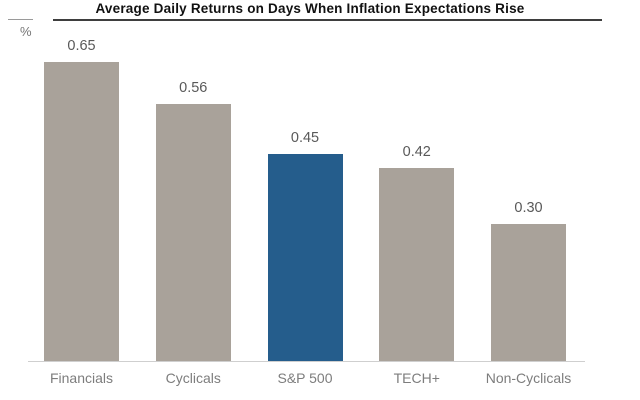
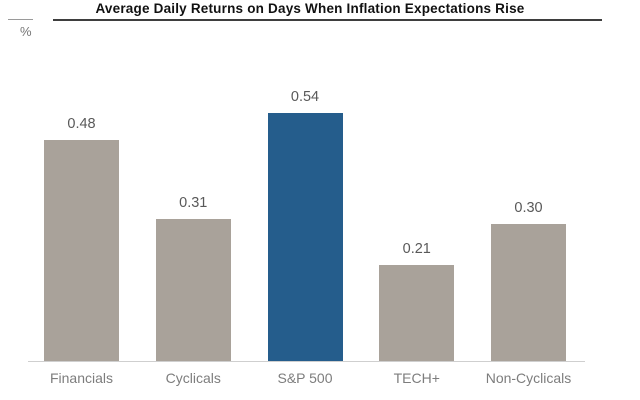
Financials: 0.65 -> 0.48
Cyclicals: 0.56 -> 0.31
S&P 500: 0.45 -> 0.54
TECH+: 0.42 -> 0.21
